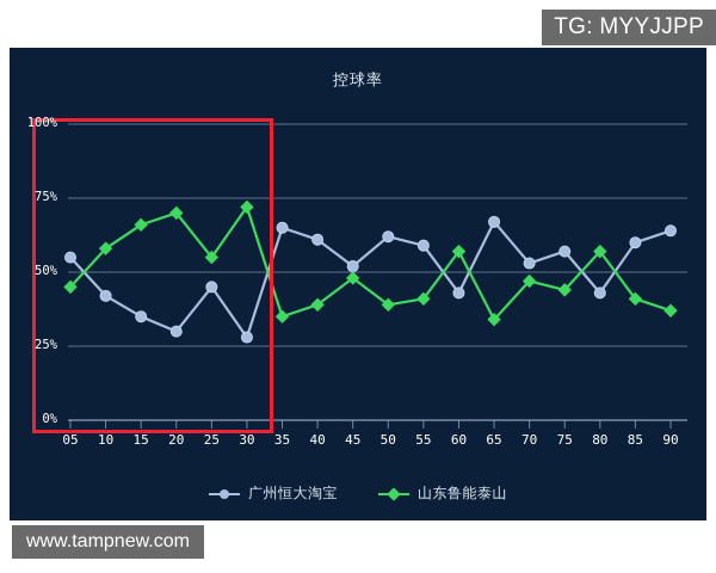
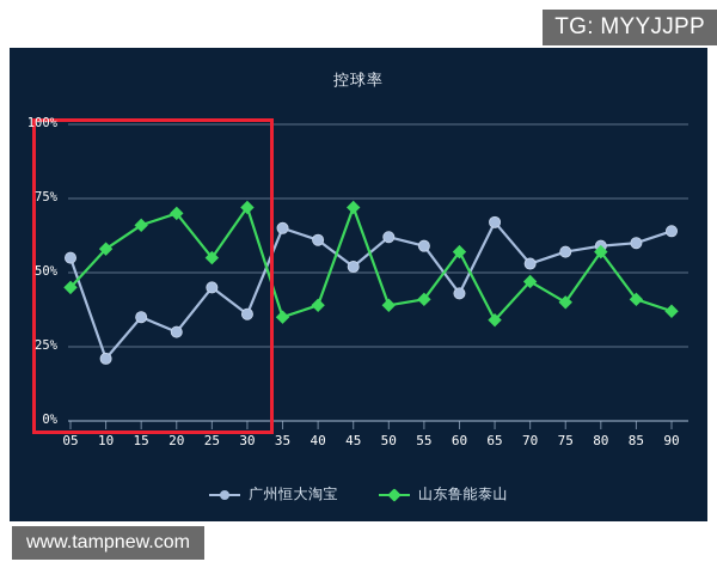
广州恒大淘宝/10: 42% -> 21%
广州恒大淘宝/30: 28% -> 36%
山东鲁能泰山/45: 48% -> 72%
山东鲁能泰山/75: 44% -> 40%
广州恒大淘宝/80: 43% -> 59%
